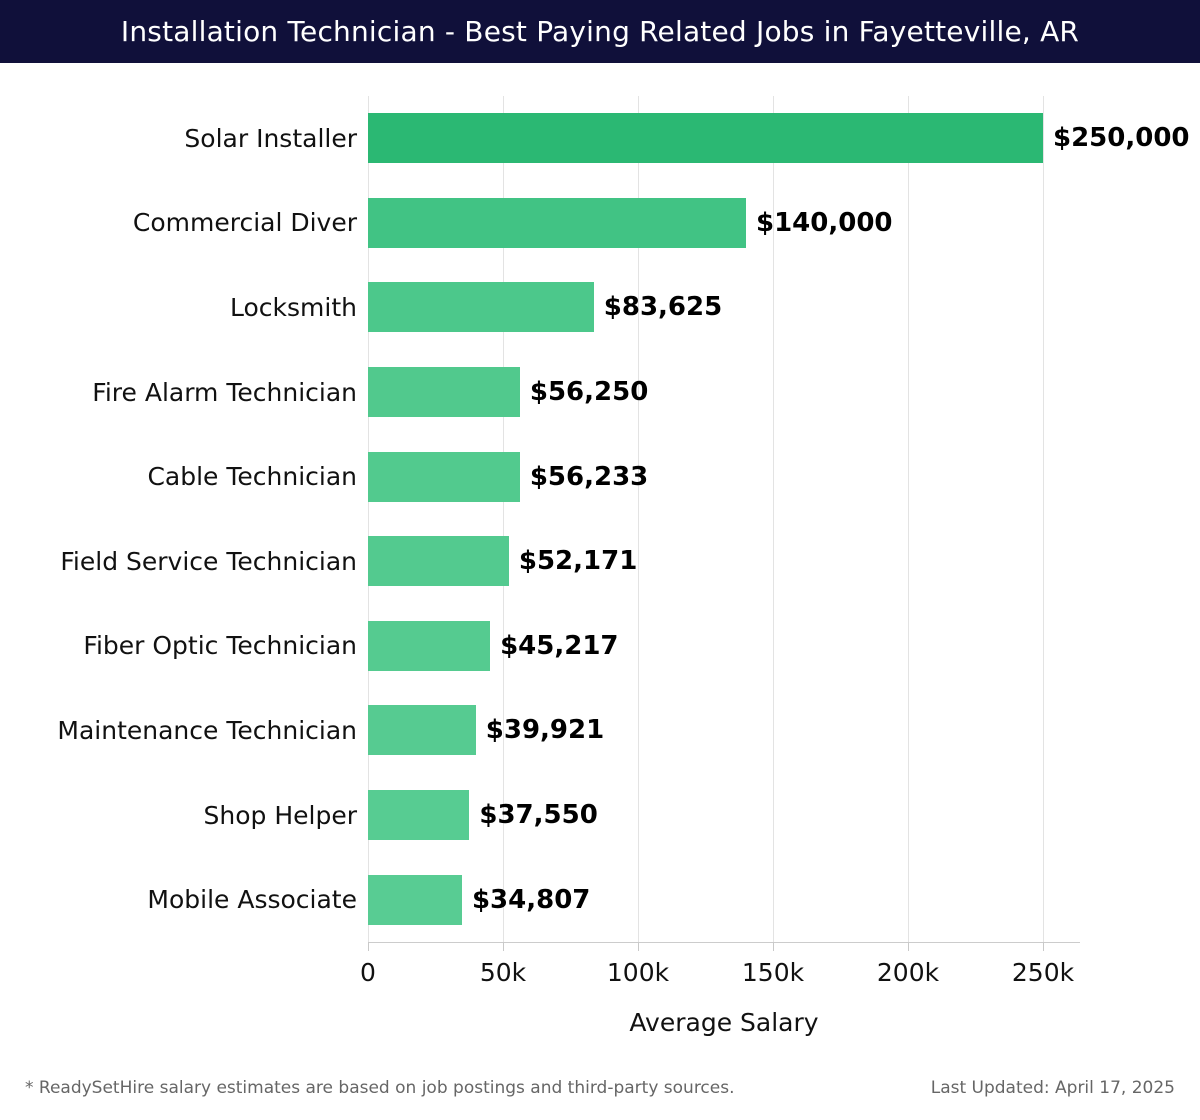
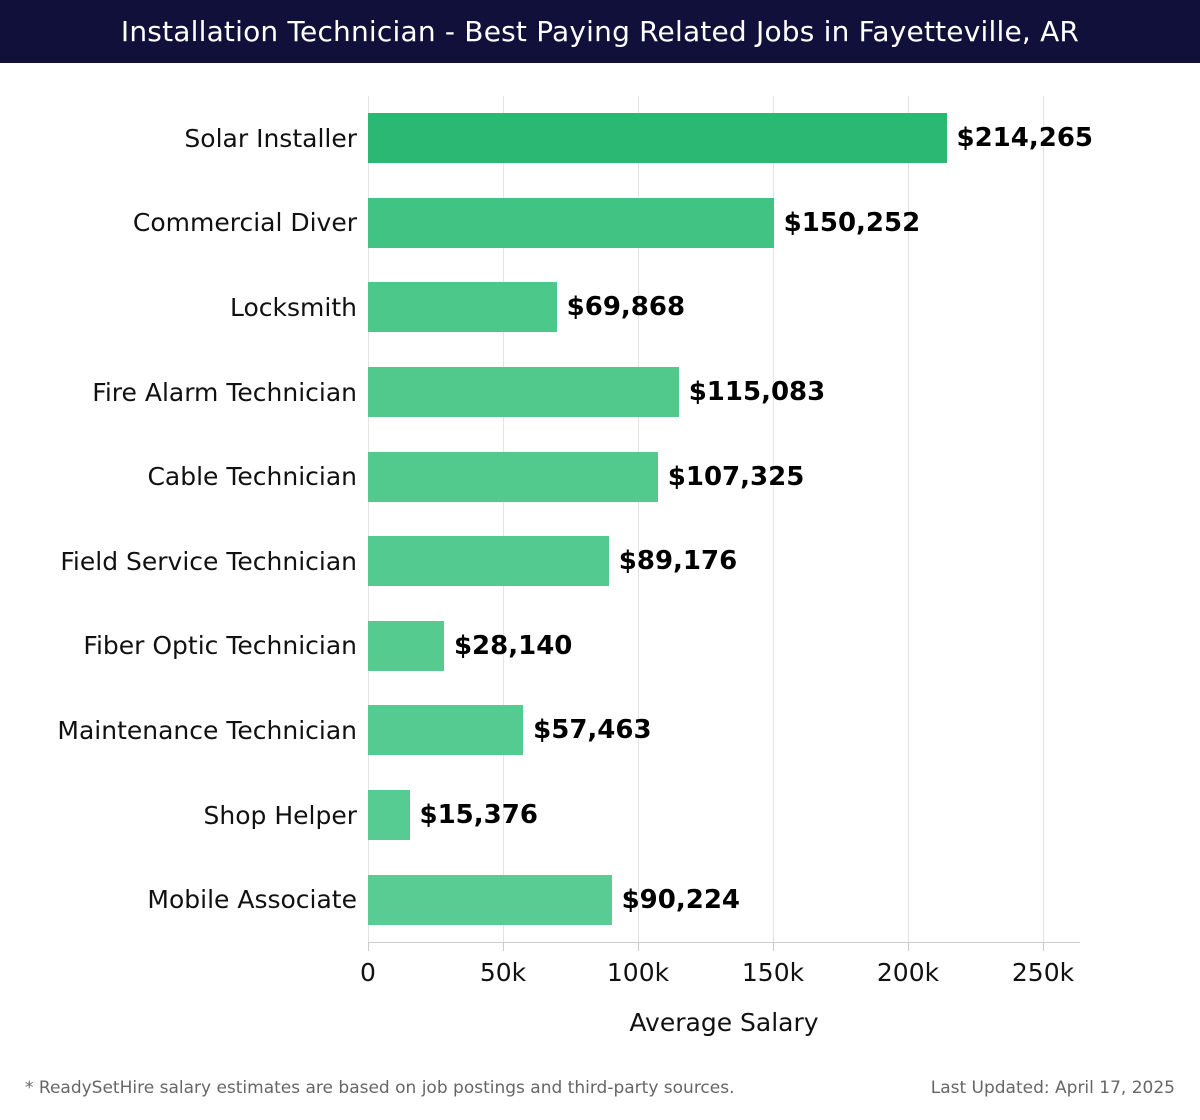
Solar Installer: $250,000 -> $214,265
Commercial Diver: $140,000 -> $150,252
Locksmith: $83,625 -> $69,868
Fire Alarm Technician: $56,250 -> $115,083
Cable Technician: $56,233 -> $107,325
Field Service Technician: $52,171 -> $89,176
Fiber Optic Technician: $45,217 -> $28,140
Maintenance Technician: $39,921 -> $57,463
Shop Helper: $37,550 -> $15,376
Mobile Associate: $34,807 -> $90,224
